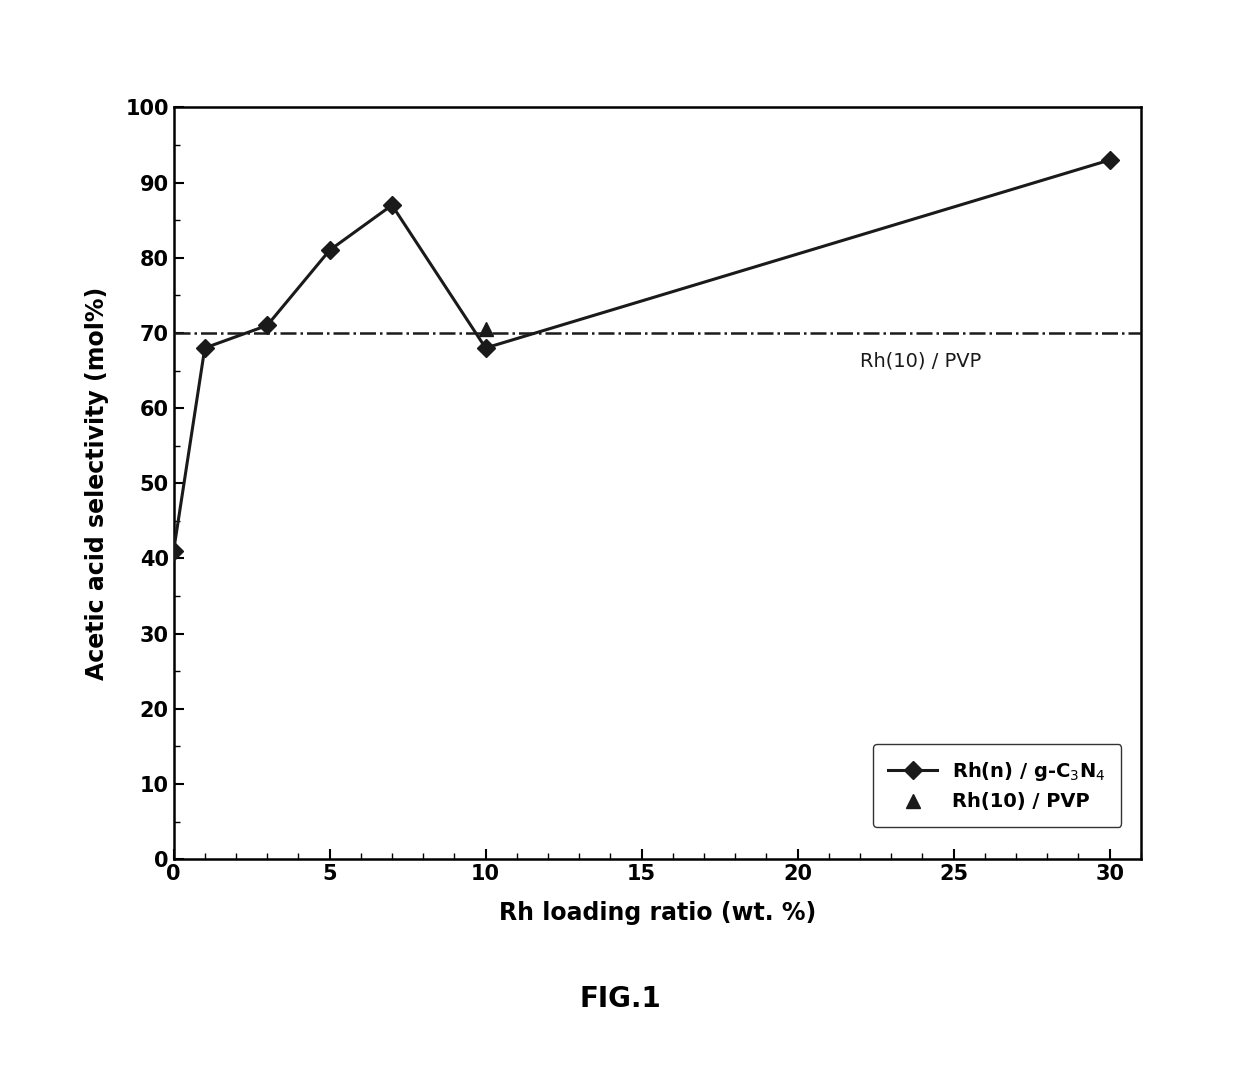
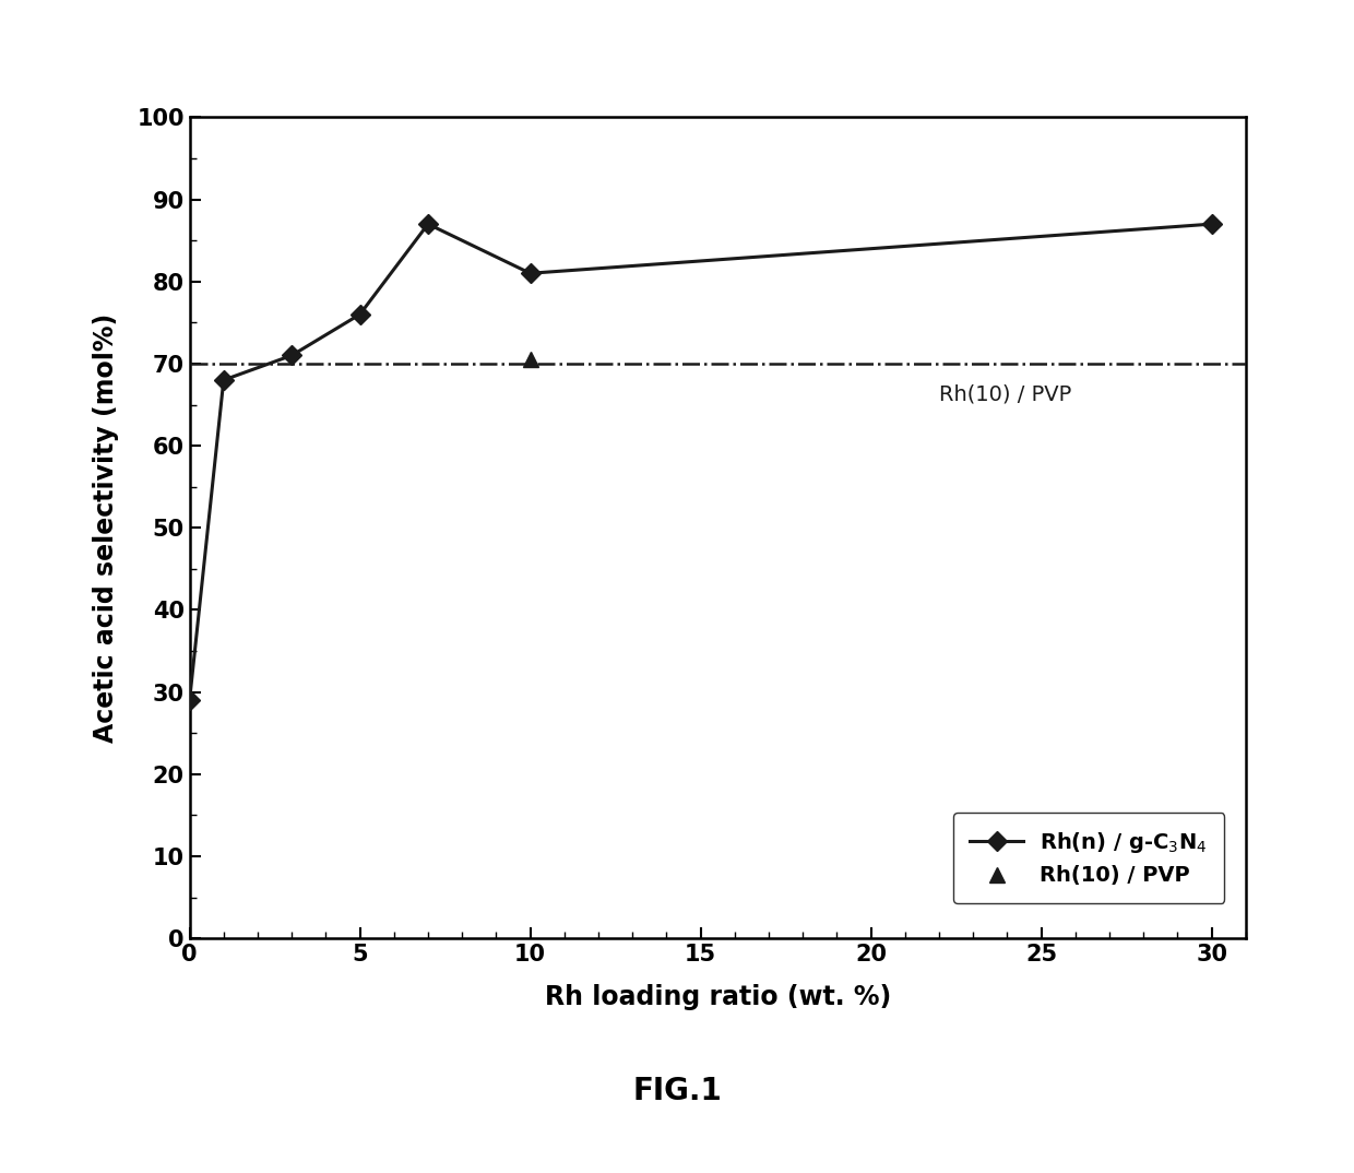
0: 41 -> 29
5: 81 -> 76
10: 68 -> 81
30: 93 -> 87
